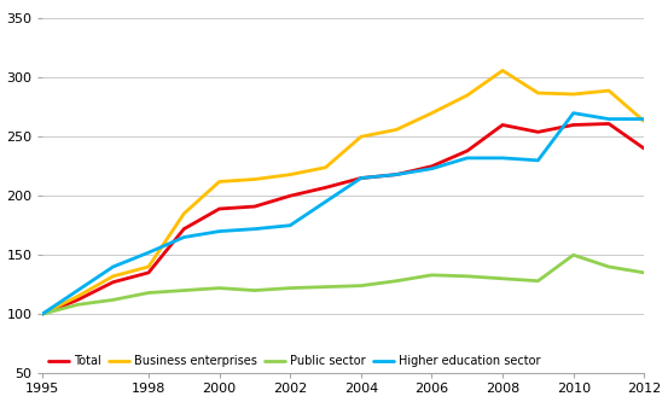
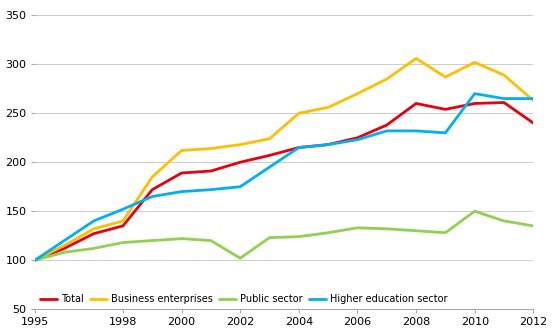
Public sector/2002: 122 -> 102
Business enterprises/2010: 286 -> 302
